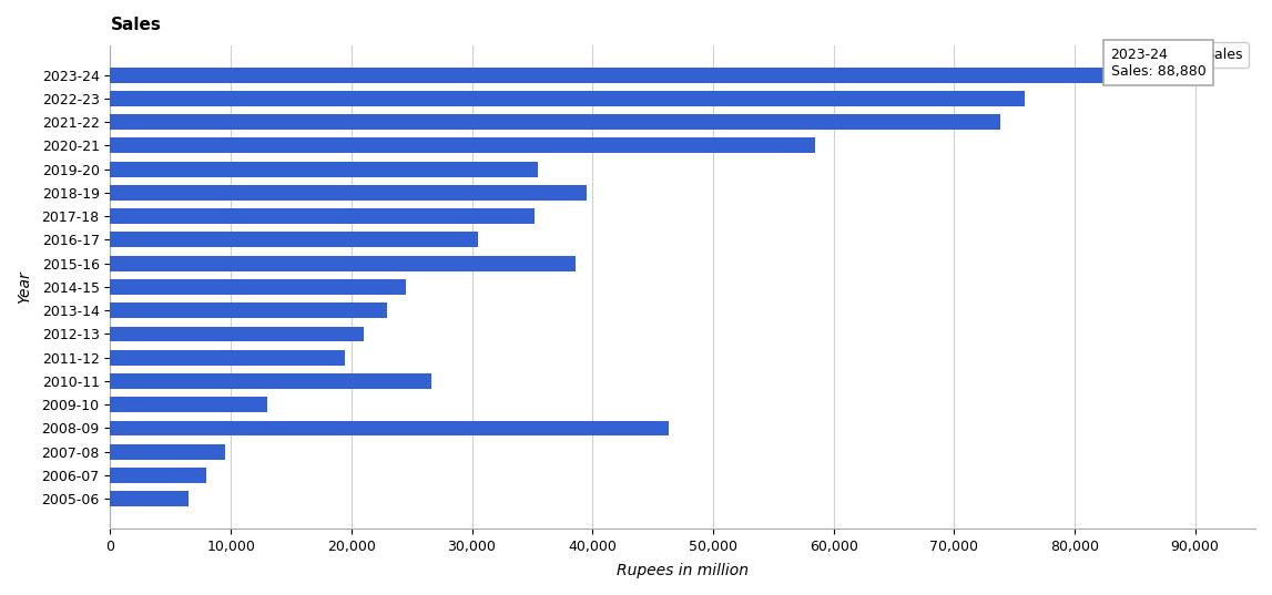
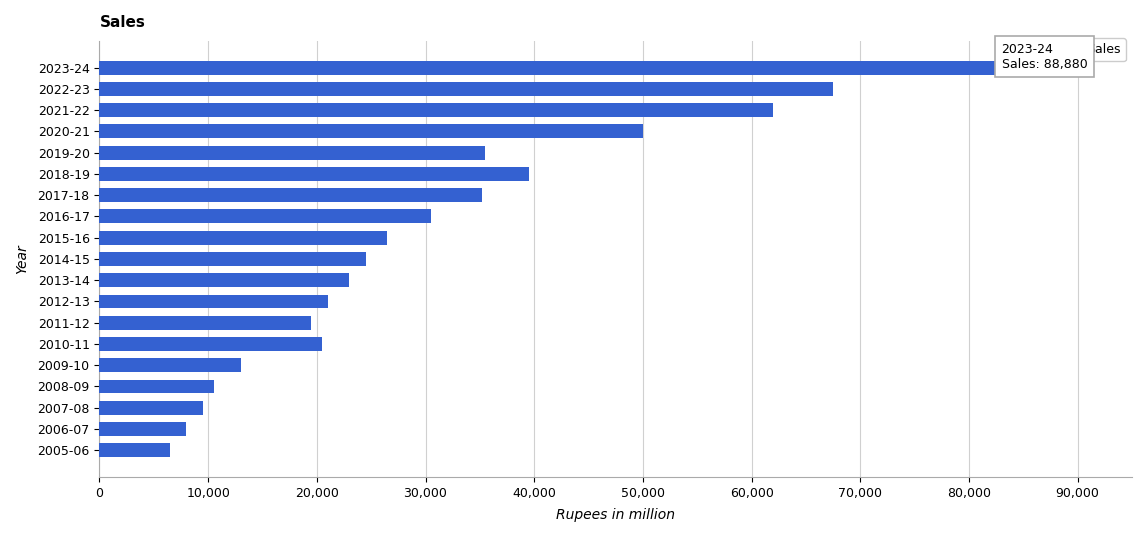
2022-23: 75,900 -> 67,500
2021-22: 73,800 -> 62,000
2020-21: 58,500 -> 50,000
2015-16: 38,600 -> 26,500
2010-11: 26,600 -> 20,500
2008-09: 46,300 -> 10,500
